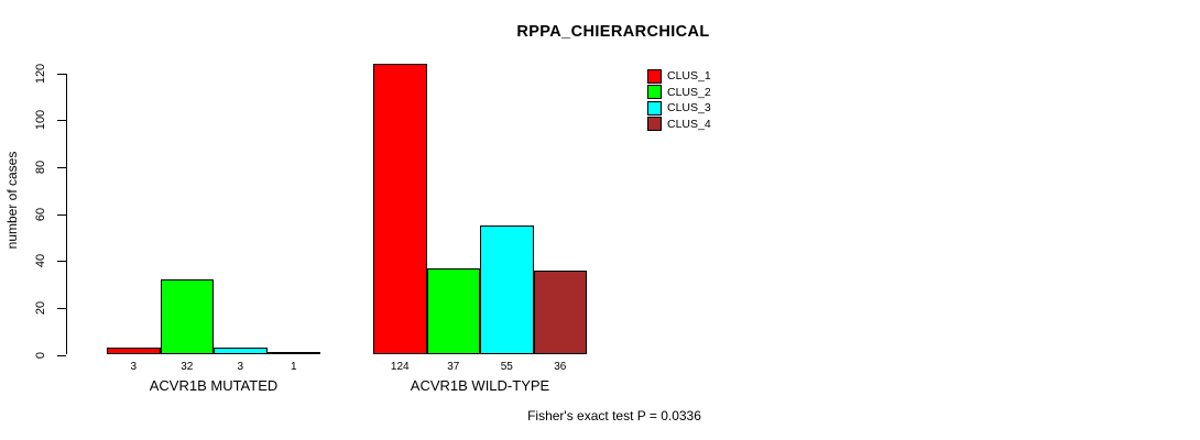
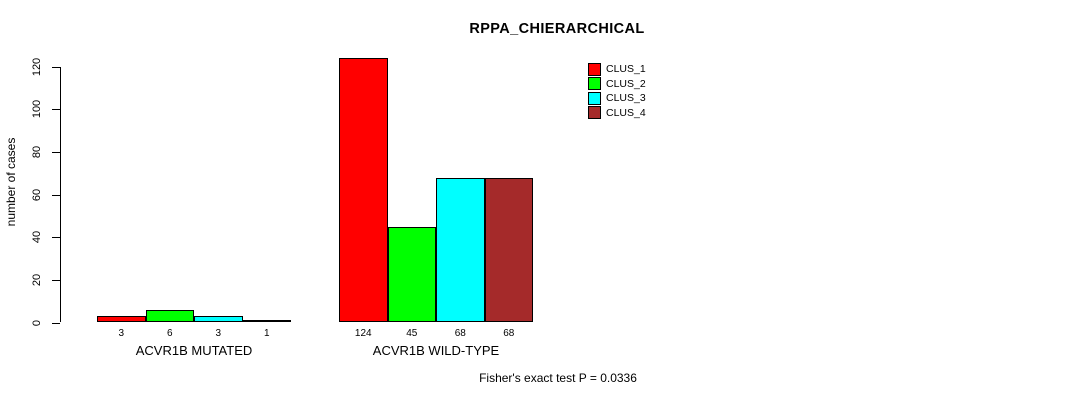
CLUS_2/ACVR1B MUTATED: 32 -> 6
CLUS_2/ACVR1B WILD-TYPE: 37 -> 45
CLUS_3/ACVR1B WILD-TYPE: 55 -> 68
CLUS_4/ACVR1B WILD-TYPE: 36 -> 68
